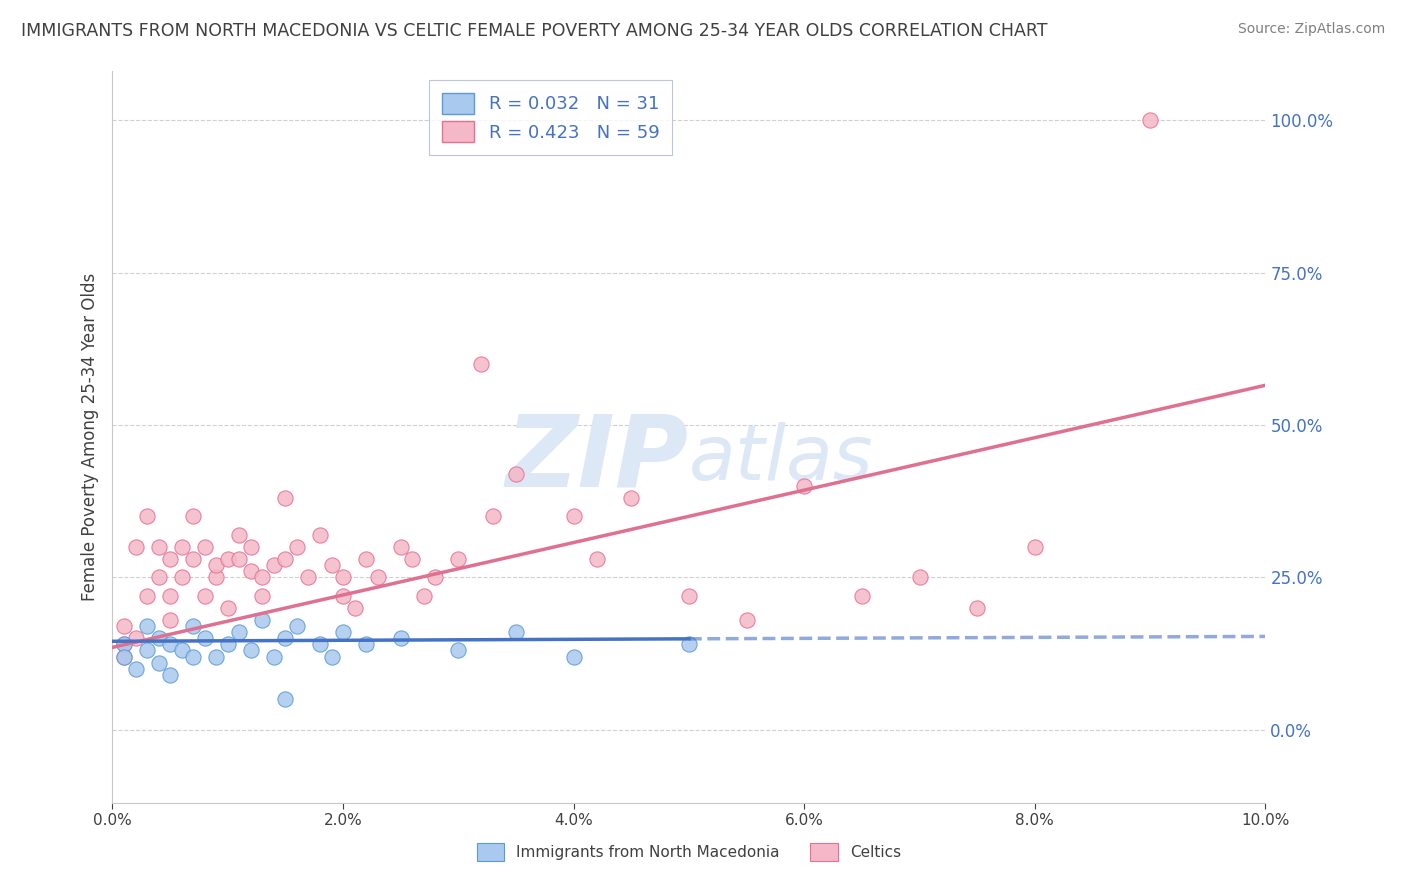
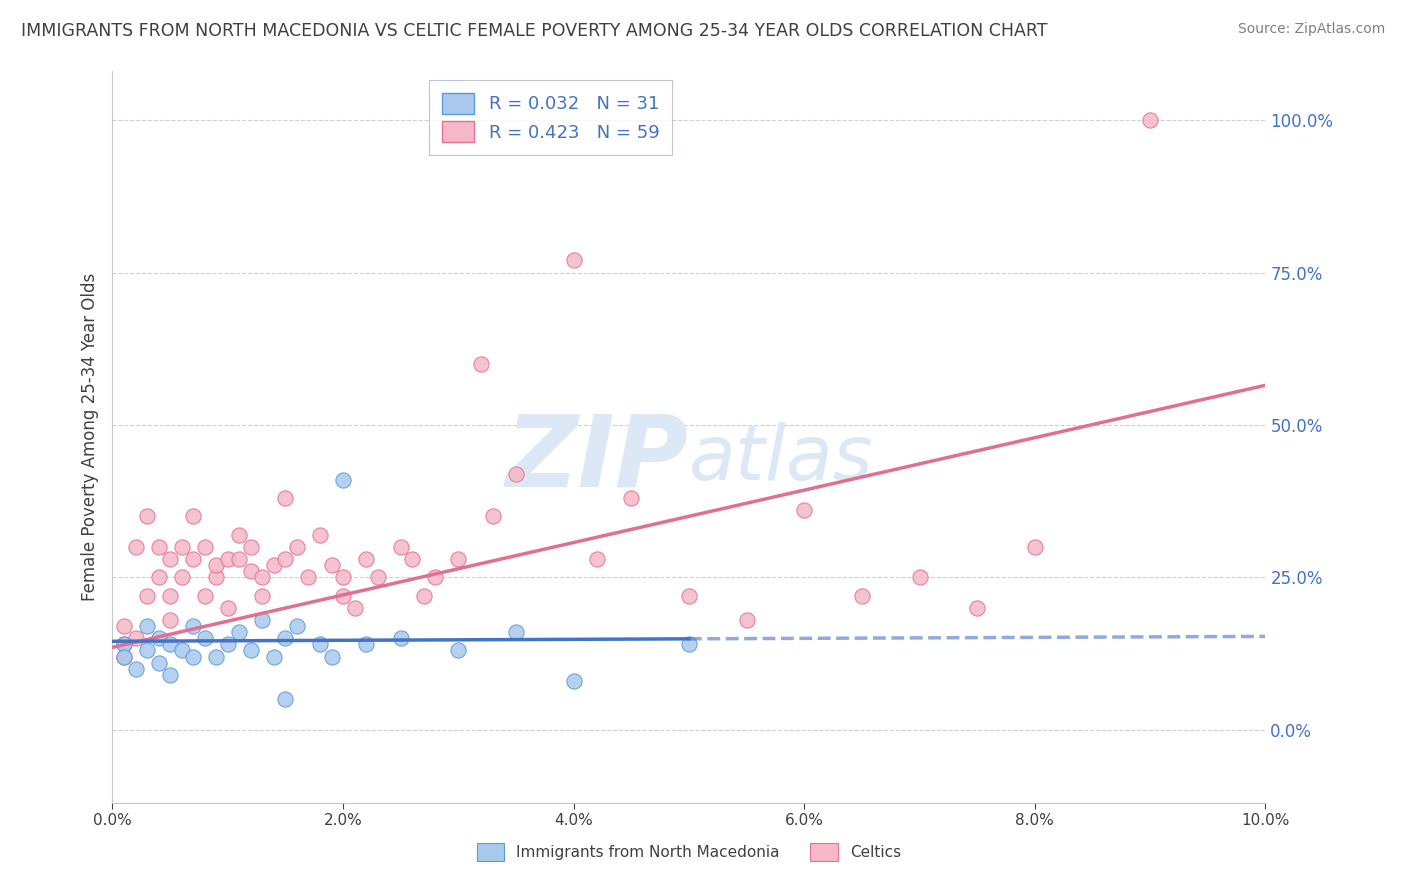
Immigrants from North Macedonia/2.0%: 16% -> 41%
Immigrants from North Macedonia/4.0%: 12% -> 8%
Celtics/4.0%: 35% -> 77%
Celtics/6.0%: 40% -> 36%
